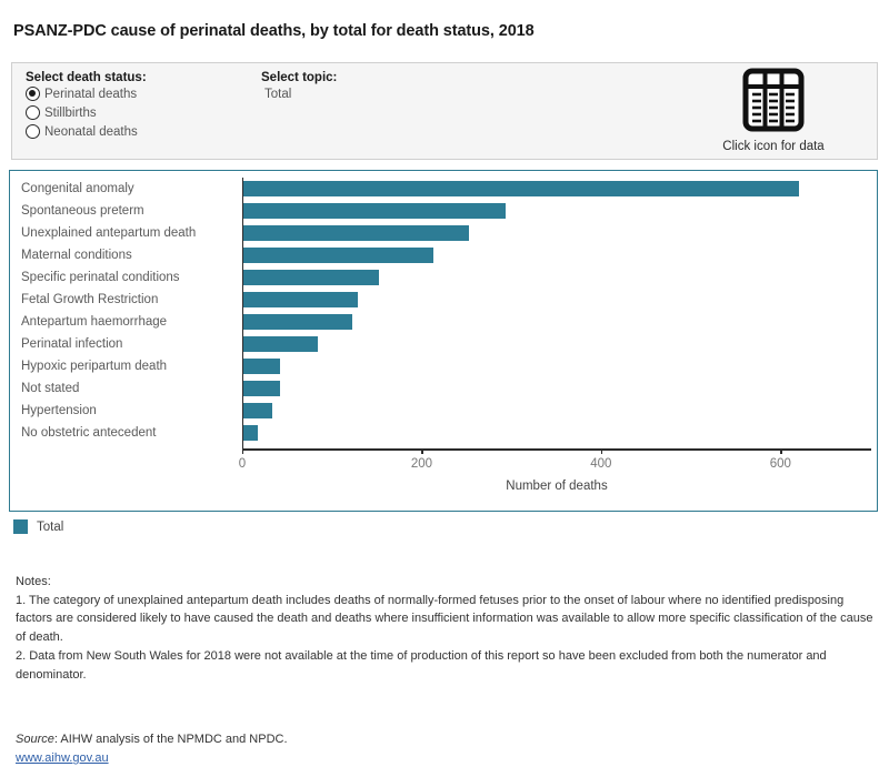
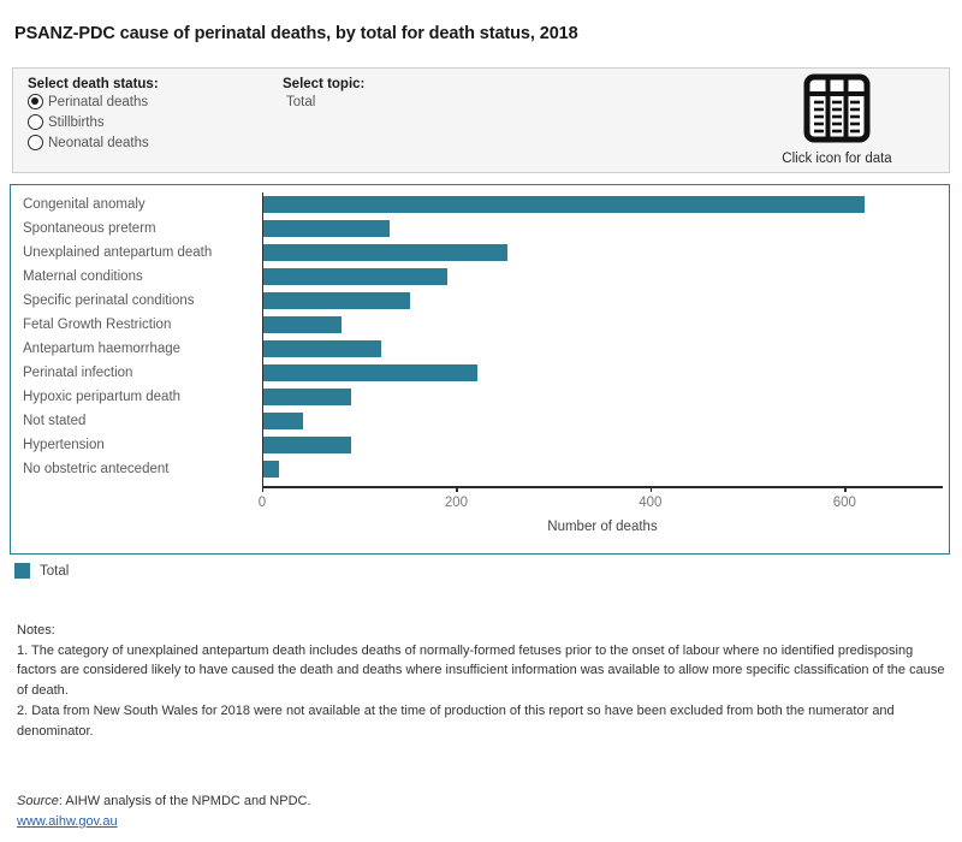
Spontaneous preterm: 290 -> 130
Maternal conditions: 210 -> 190
Fetal Growth Restriction: 130 -> 80
Perinatal infection: 80 -> 220
Hypoxic peripartum death: 40 -> 90
Hypertension: 30 -> 90
